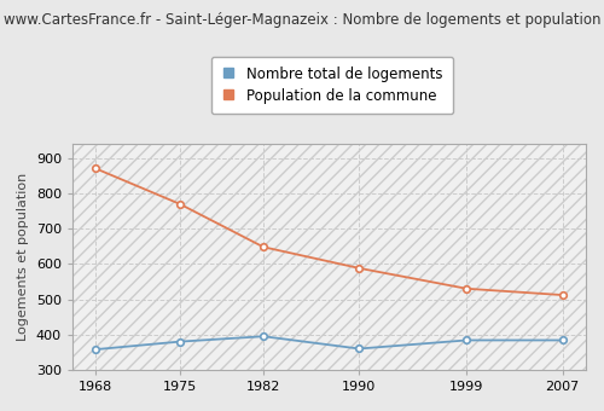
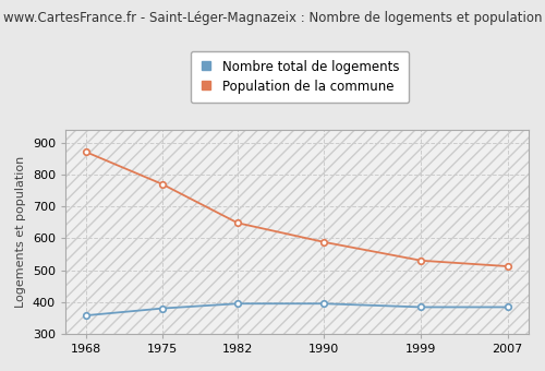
Nombre total de logements/1990: 360 -> 395
